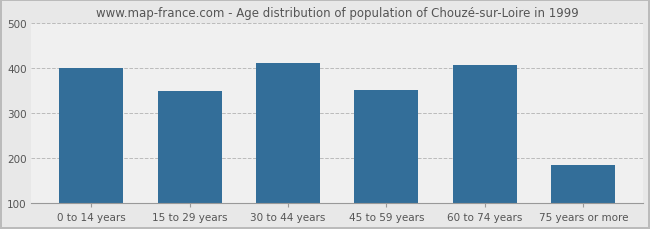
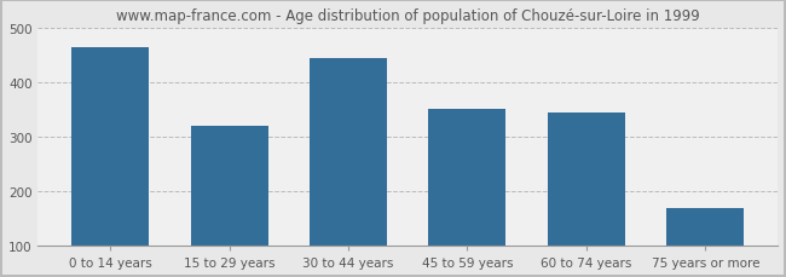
0 to 14 years: 400 -> 465
15 to 29 years: 348 -> 320
30 to 44 years: 410 -> 445
60 to 74 years: 406 -> 345
75 years or more: 184 -> 170
